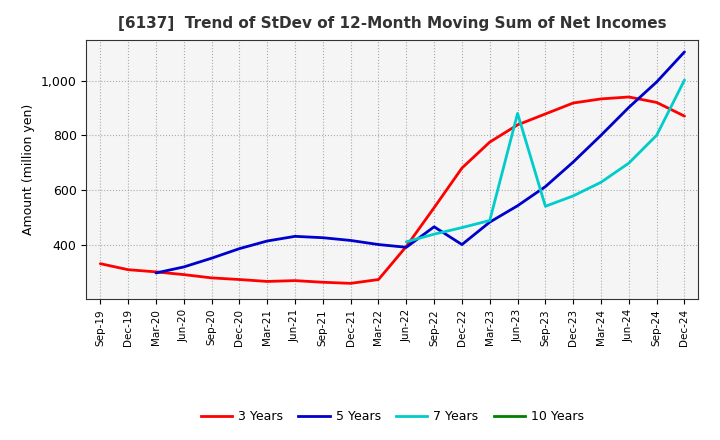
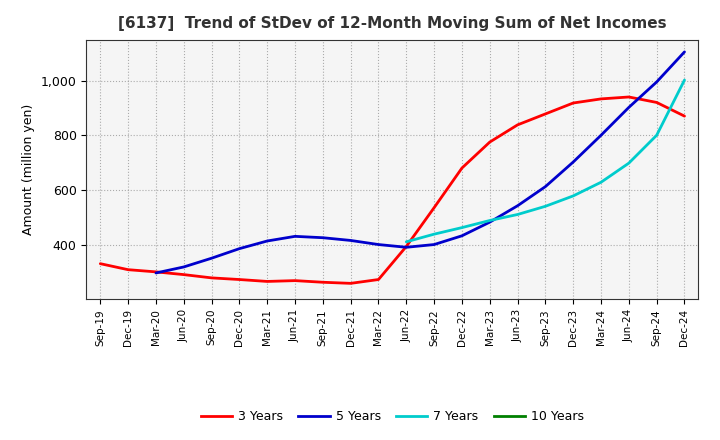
5 Years/Sep-22: 465 -> 400
5 Years/Dec-22: 400 -> 432
7 Years/Jun-23: 880 -> 510
